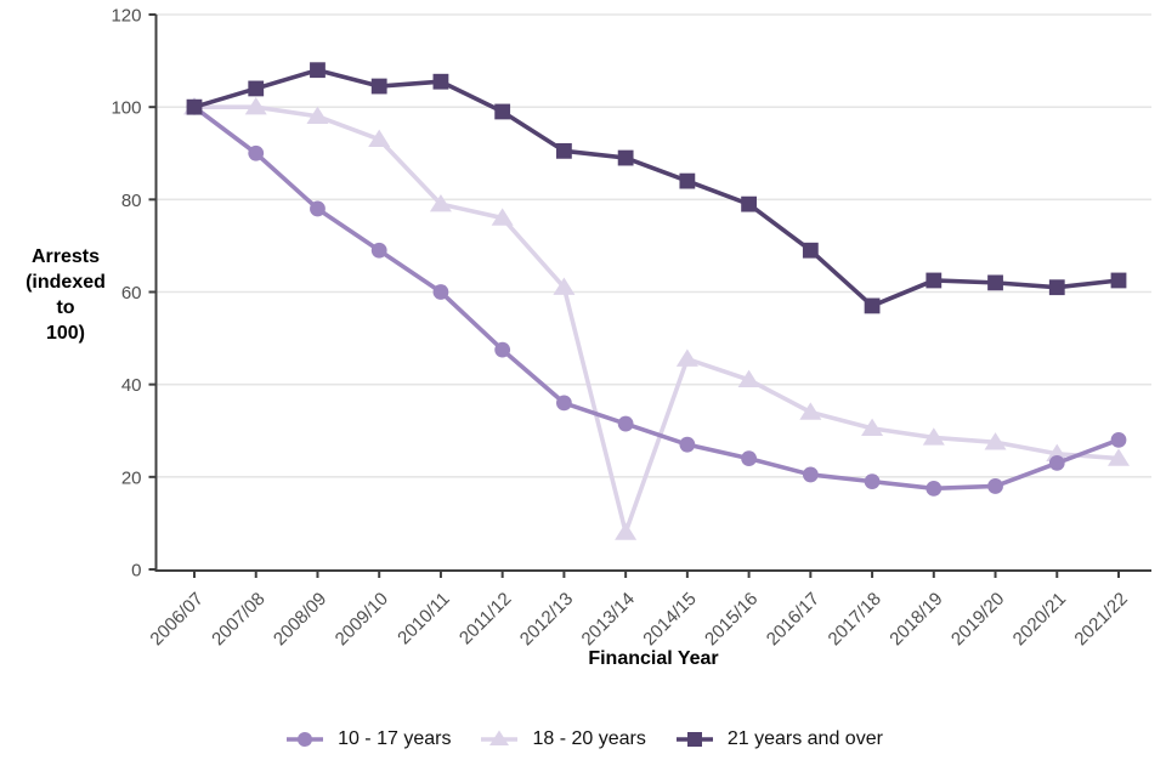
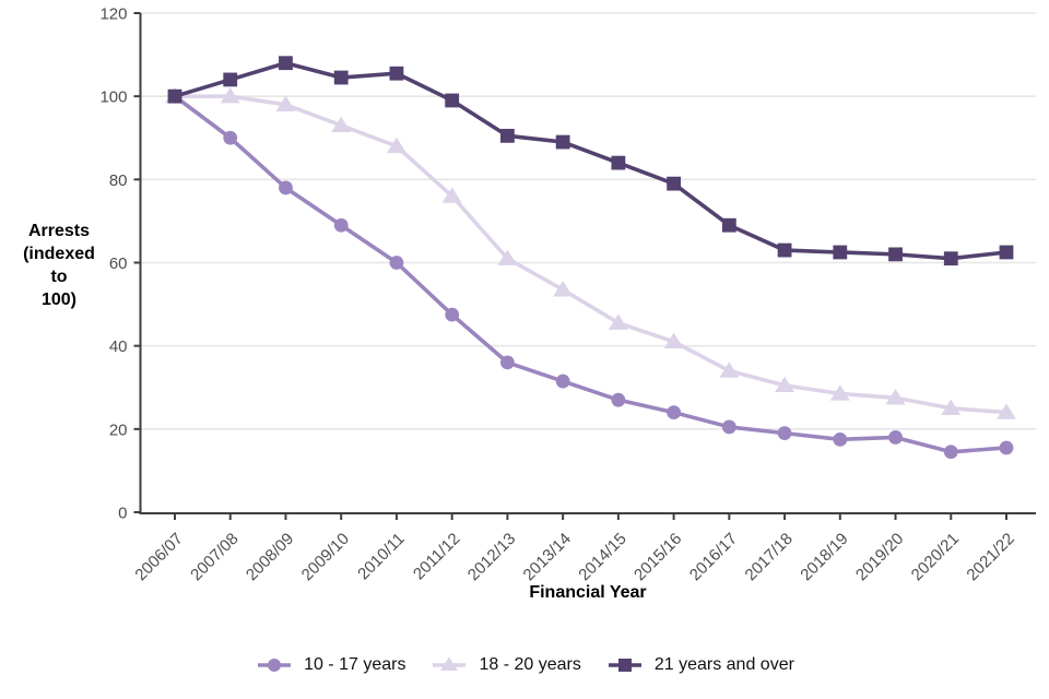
18 - 20 years/2010/11: 79 -> 88
18 - 20 years/2013/14: 8 -> 54
21 years and over/2017/18: 57 -> 63
10 - 17 years/2020/21: 23 -> 14
10 - 17 years/2021/22: 28 -> 16
